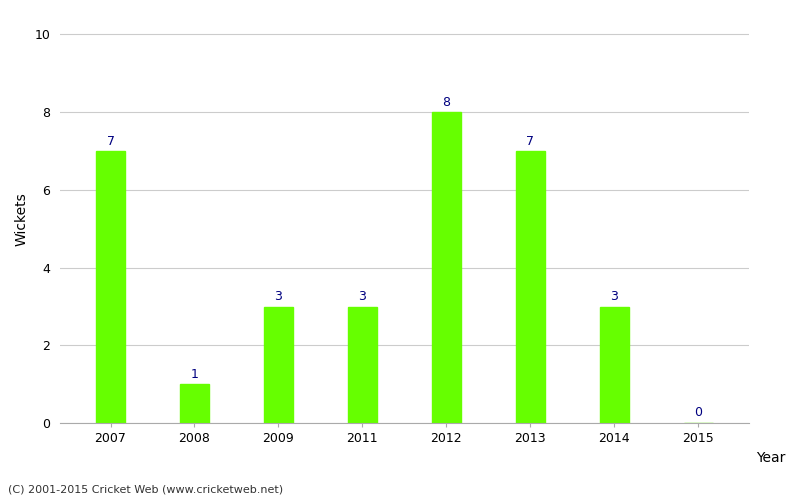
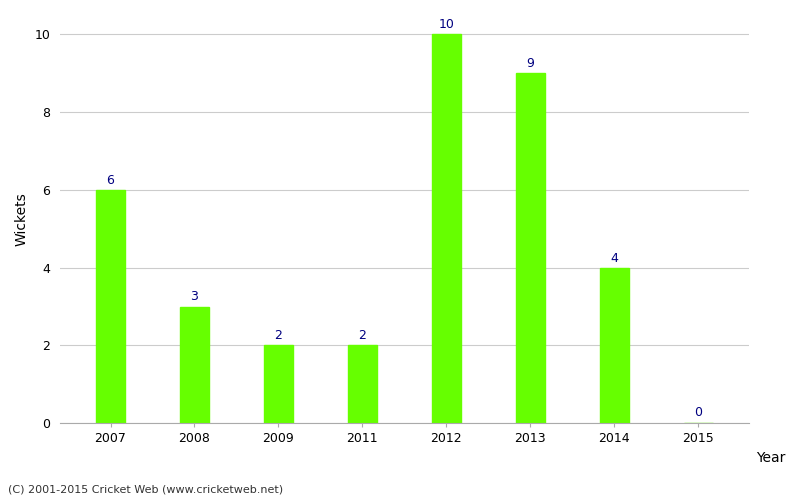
2007: 7 -> 6
2008: 1 -> 3
2009: 3 -> 2
2011: 3 -> 2
2012: 8 -> 10
2013: 7 -> 9
2014: 3 -> 4
